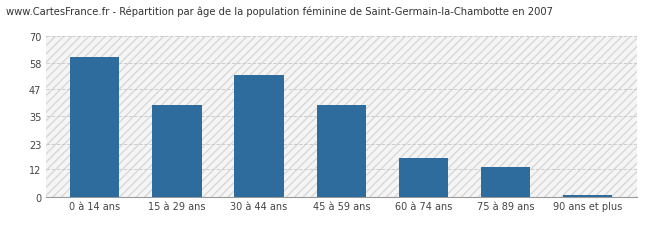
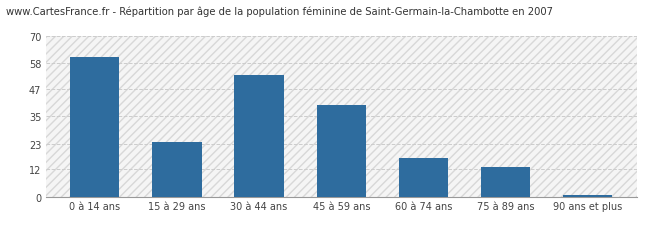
15 à 29 ans: 40 -> 24
